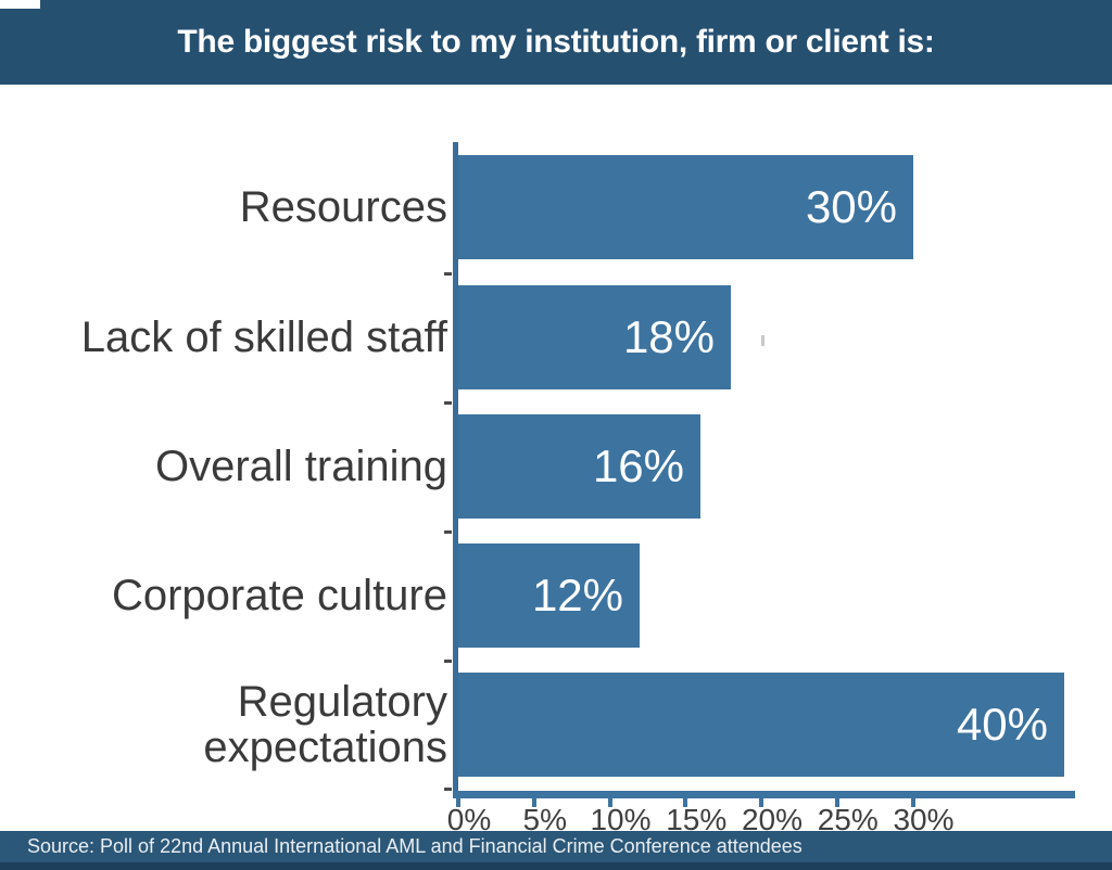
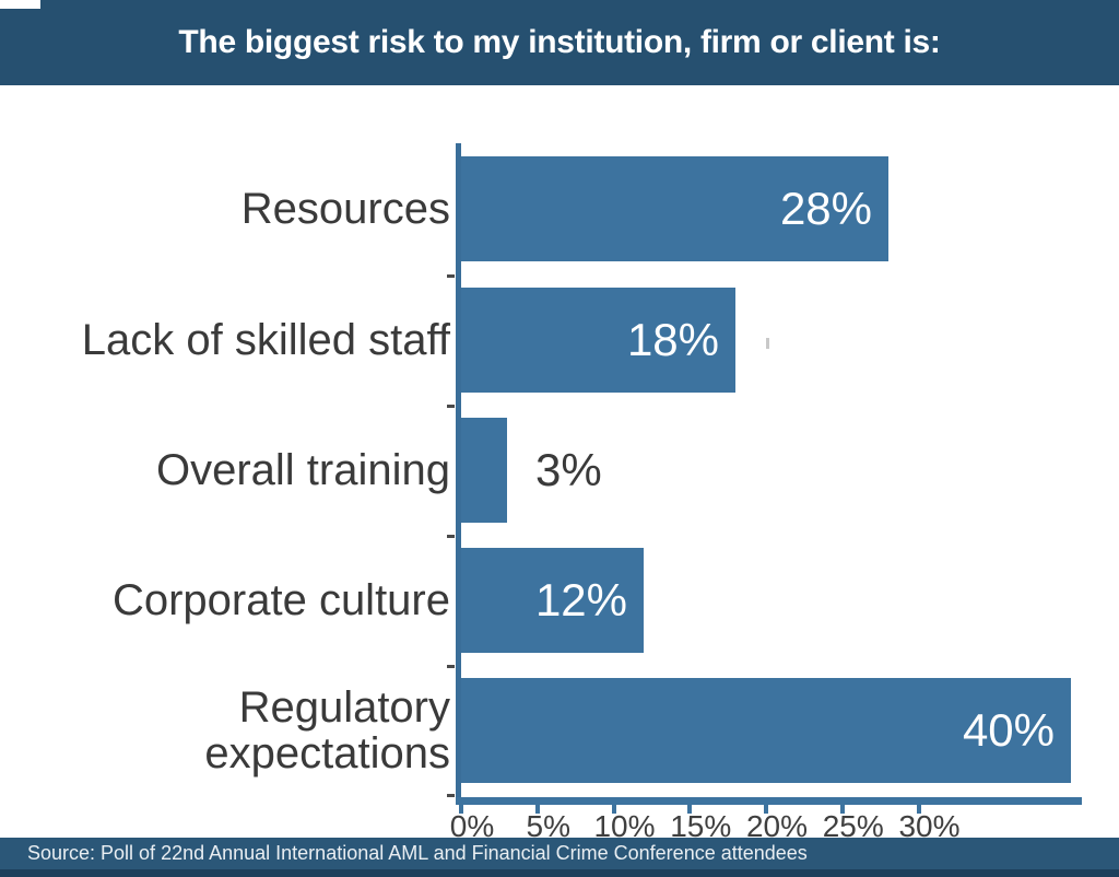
Resources: 30% -> 28%
Overall training: 16% -> 3%
